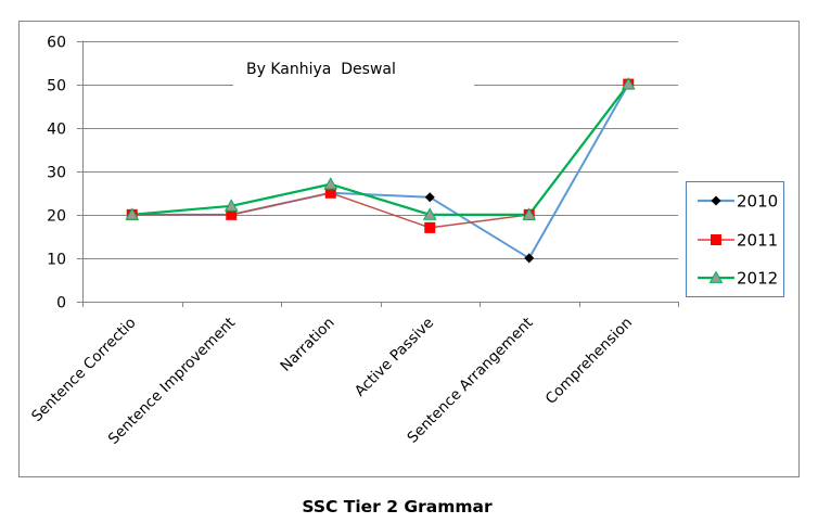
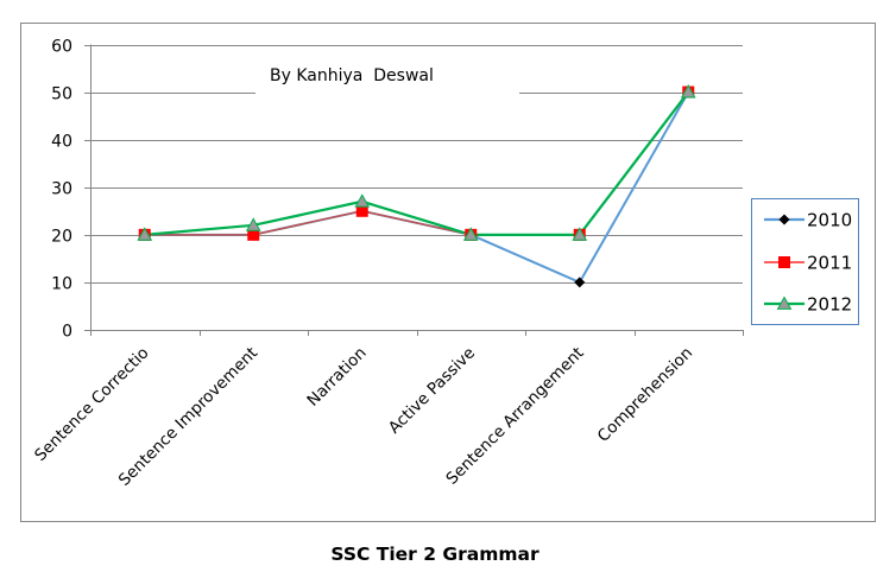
2010/Active Passive: 24 -> 20
2011/Active Passive: 17 -> 20
